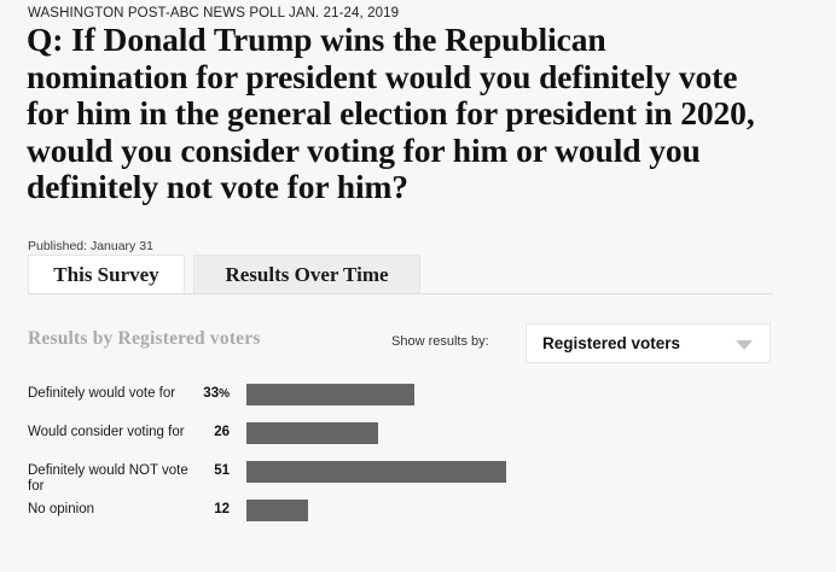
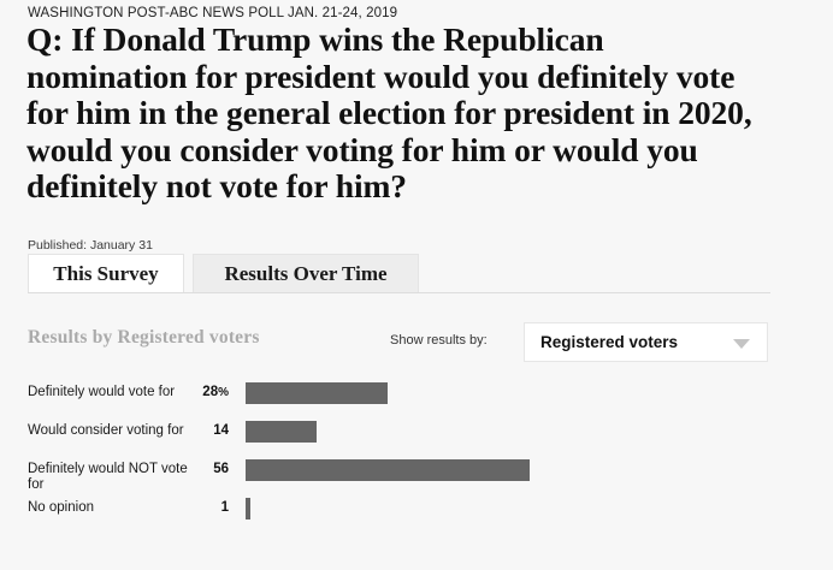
Definitely would vote for: 33 -> 28
Would consider voting for: 26 -> 14
Definitely would NOT vote for: 51 -> 56
No opinion: 12 -> 1
